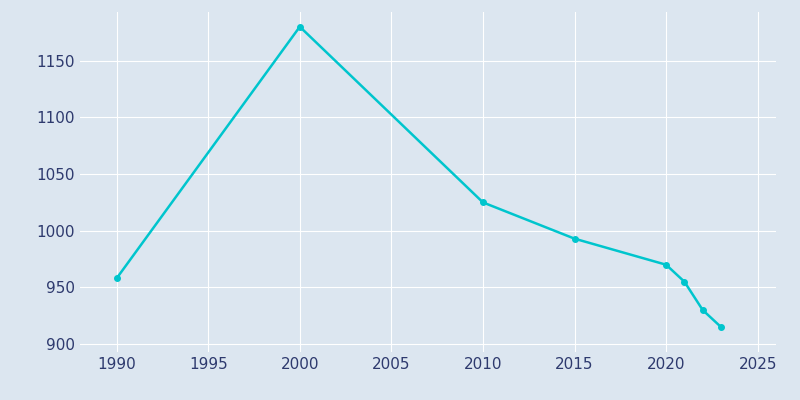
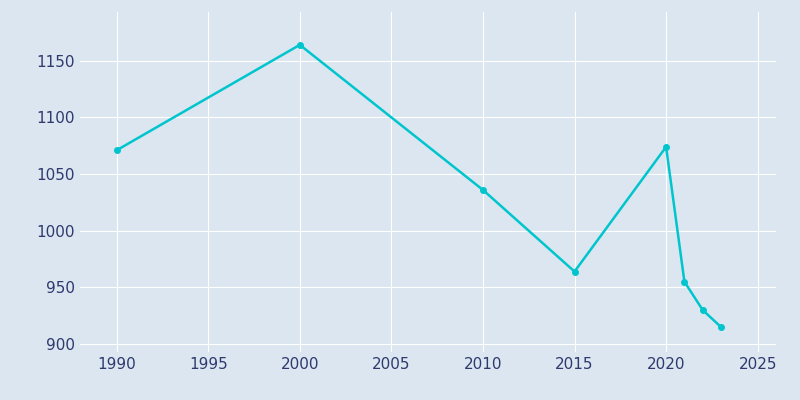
1990: 958 -> 1071
2000: 1180 -> 1164
2010: 1025 -> 1036
2015: 993 -> 964
2020: 970 -> 1074
